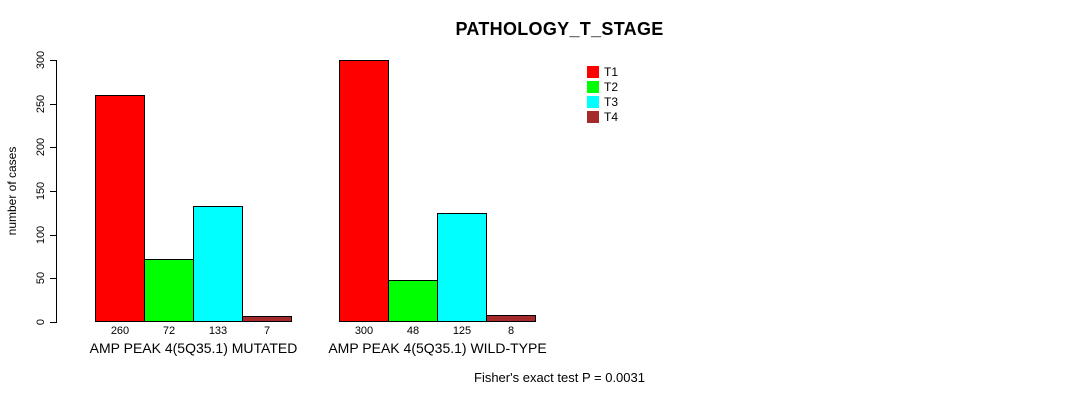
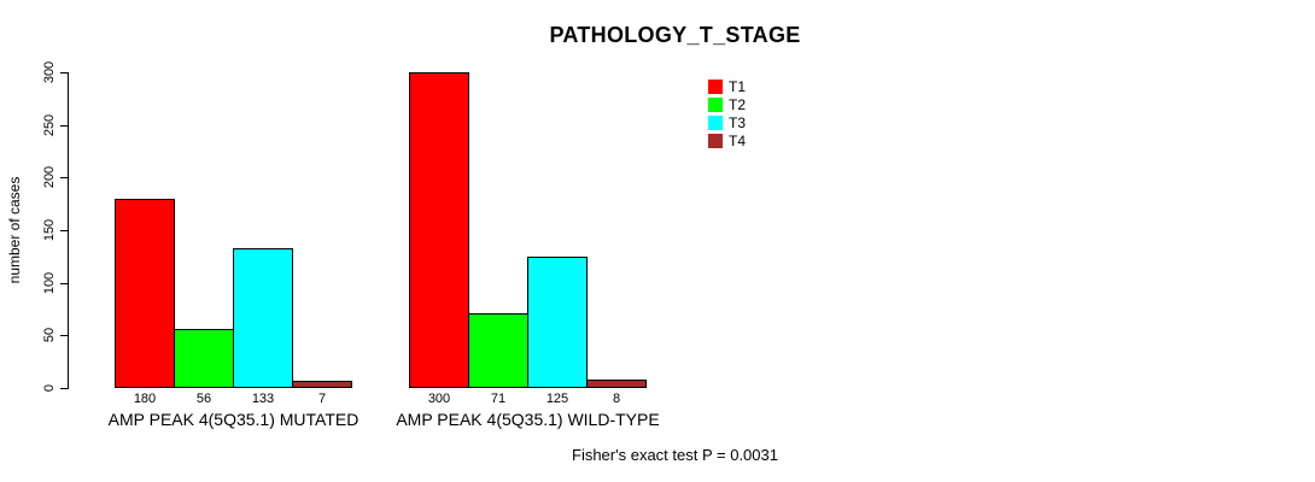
T1/AMP PEAK 4(5Q35.1) MUTATED: 260 -> 180
T2/AMP PEAK 4(5Q35.1) MUTATED: 72 -> 56
T2/AMP PEAK 4(5Q35.1) WILD-TYPE: 48 -> 71
